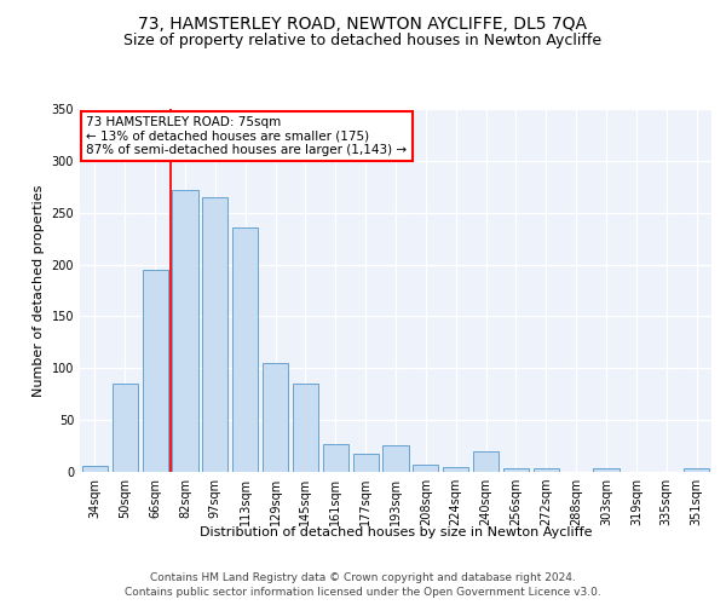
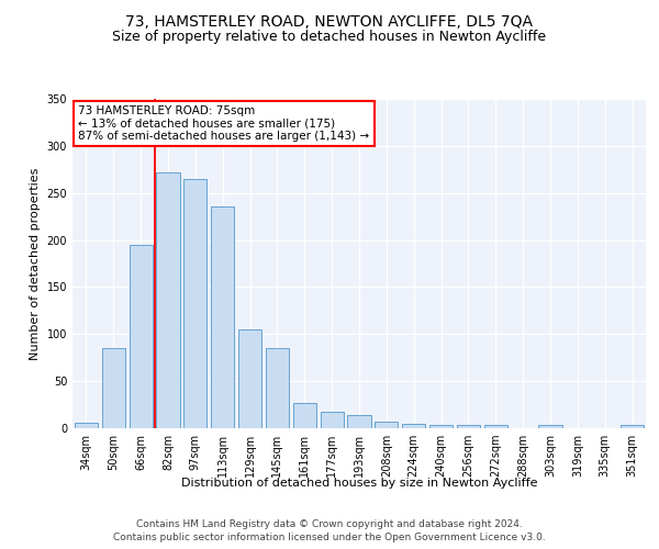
193sqm: 26 -> 14
240sqm: 20 -> 3
